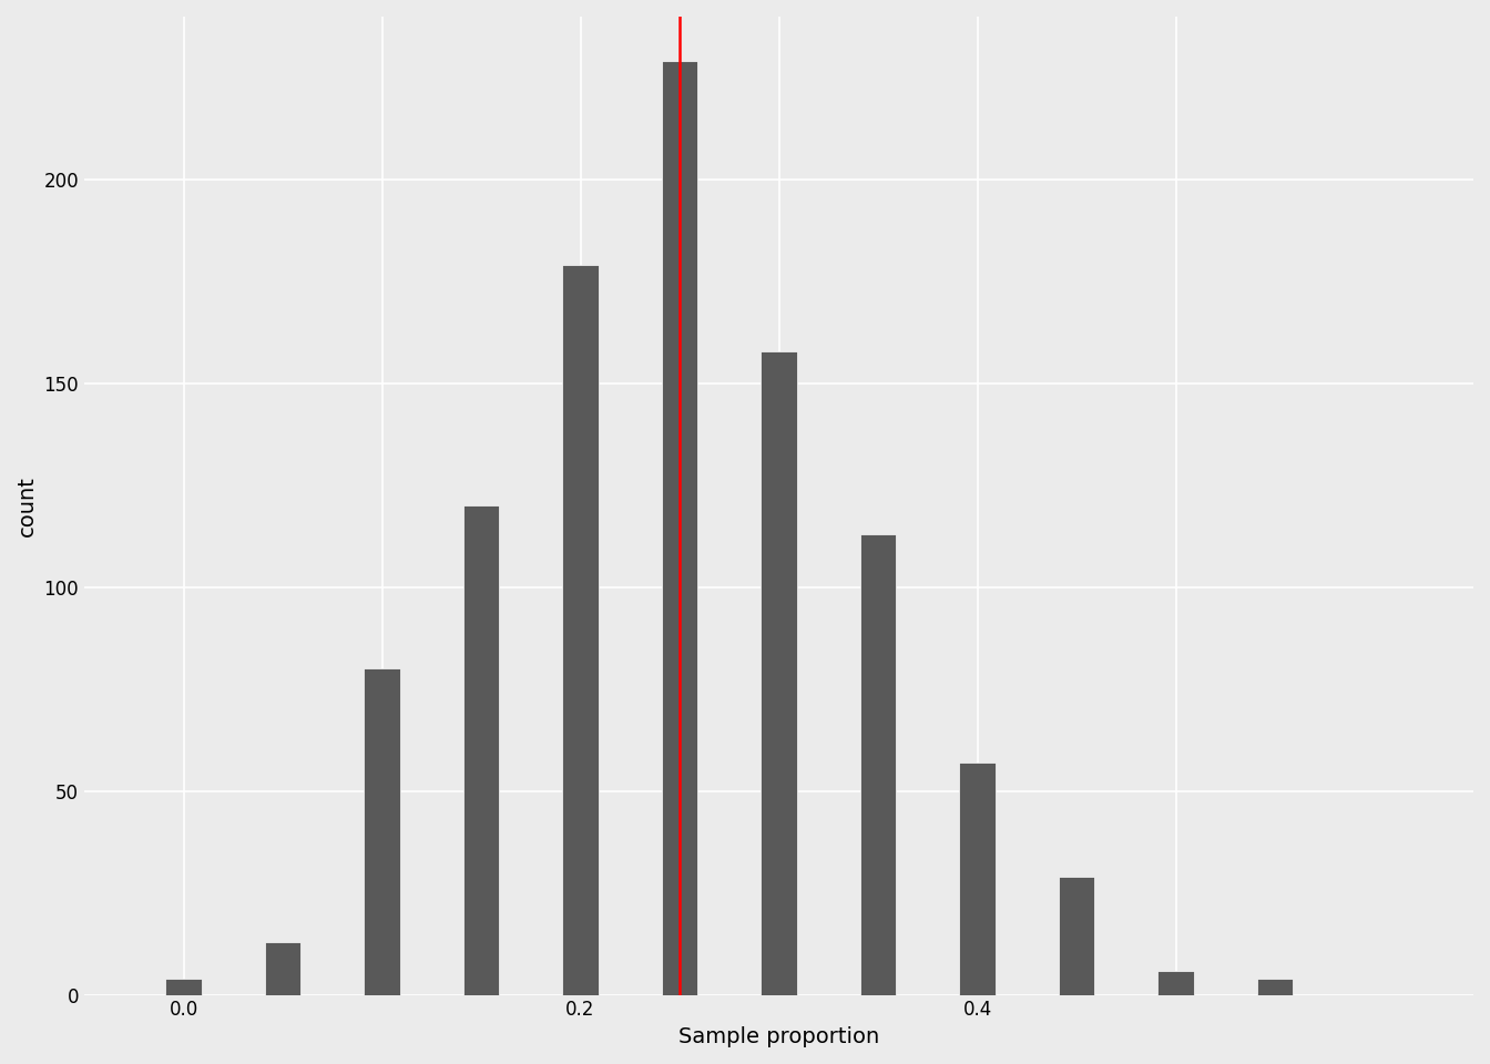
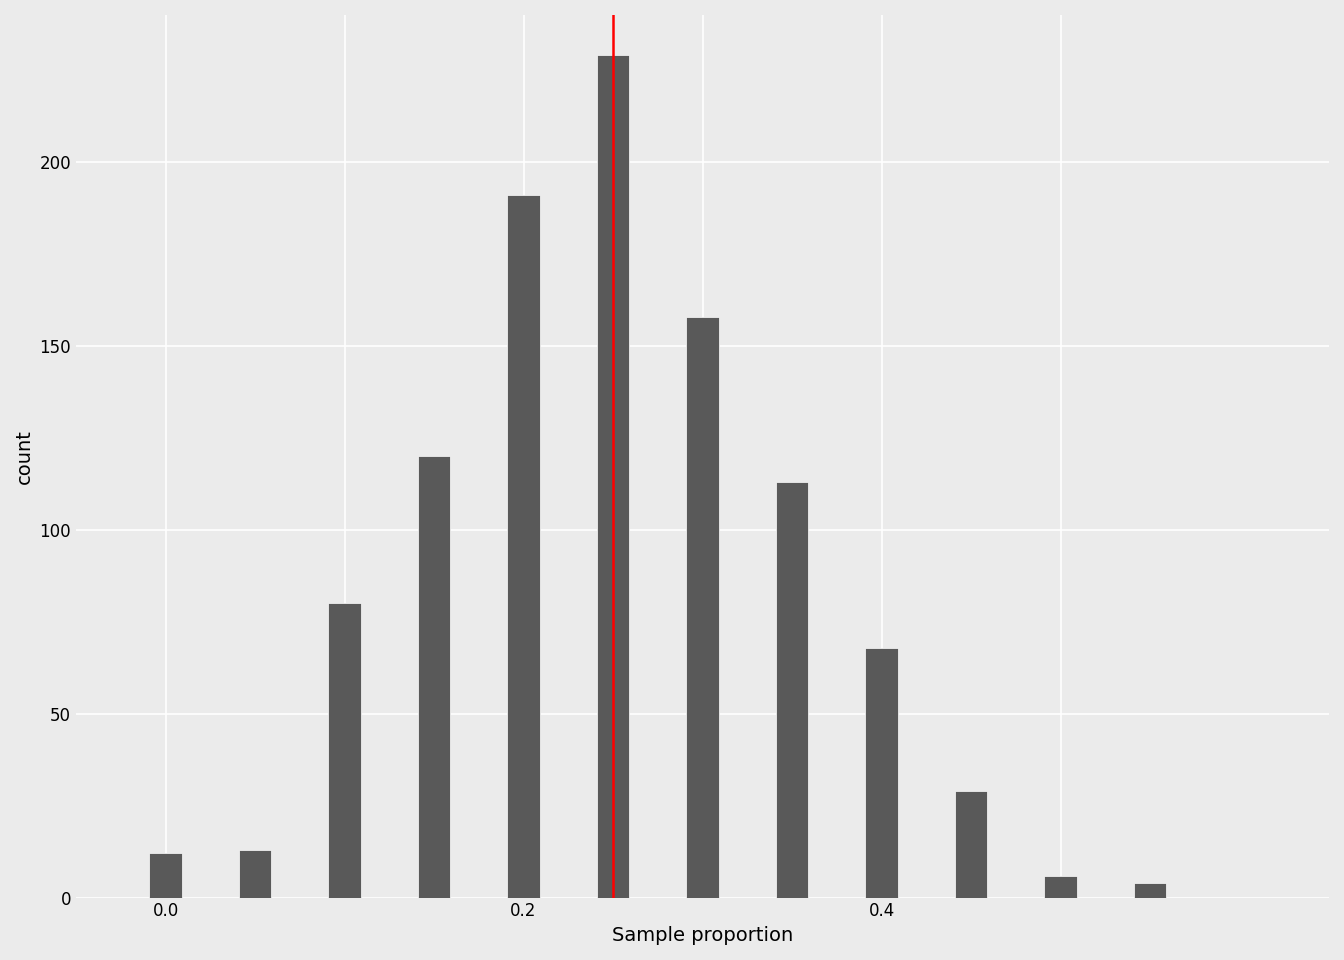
0.0: 4 -> 12
0.2: 179 -> 191
0.4: 57 -> 68
